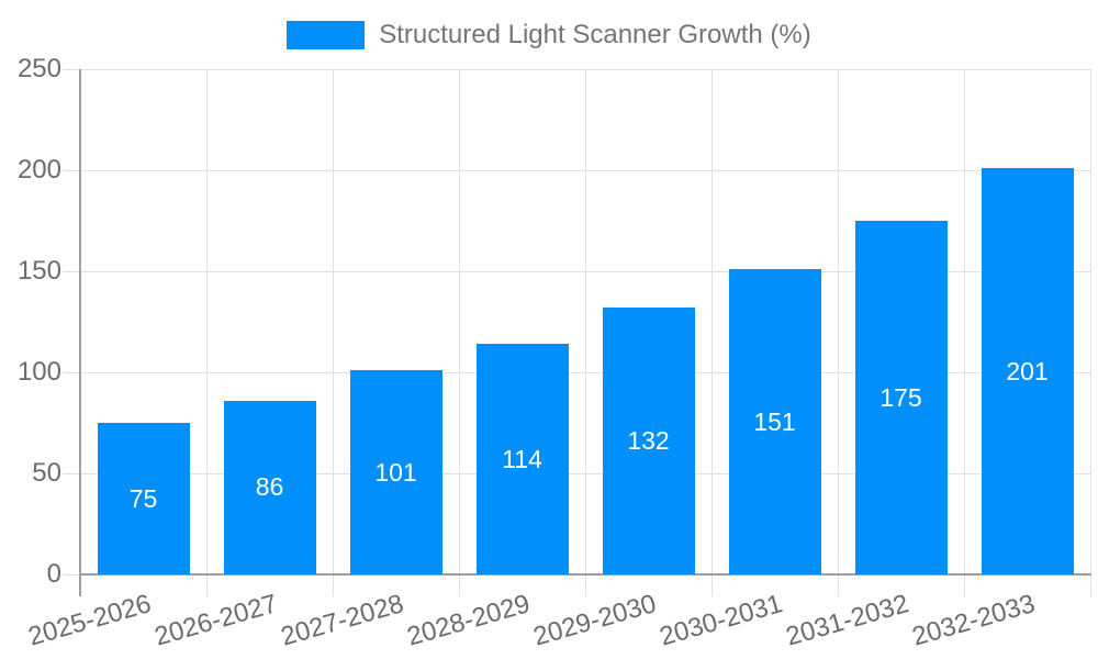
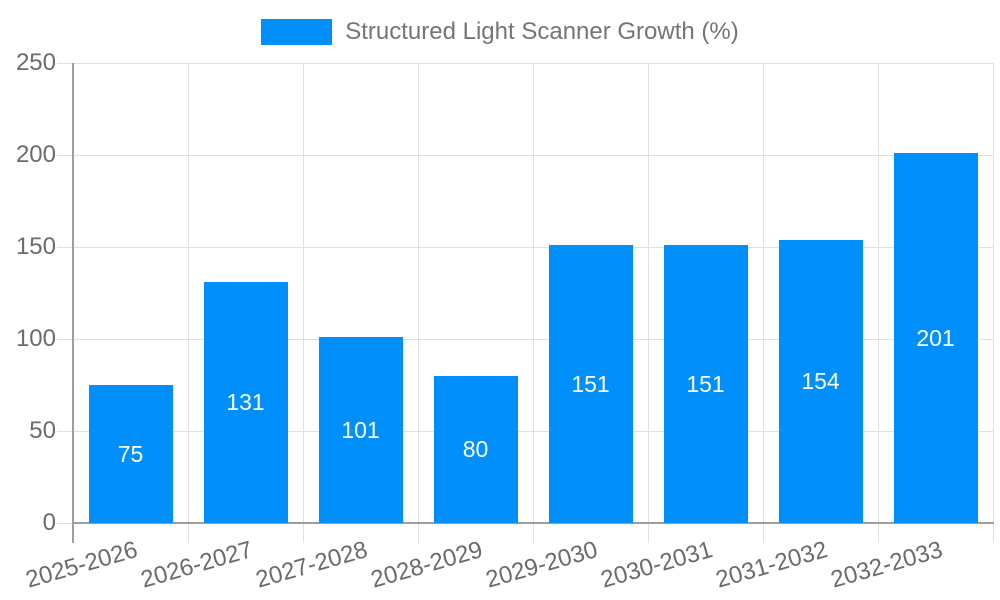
2026-2027: 86 -> 131
2028-2029: 114 -> 80
2029-2030: 132 -> 151
2031-2032: 175 -> 154
